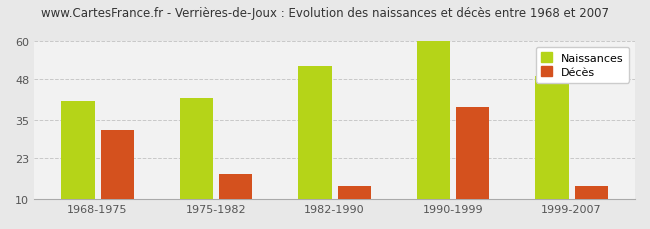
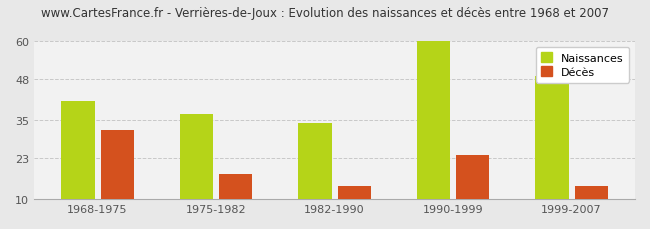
Naissances/1975-1982: 42 -> 37
Naissances/1982-1990: 52 -> 34
Décès/1990-1999: 39 -> 24
